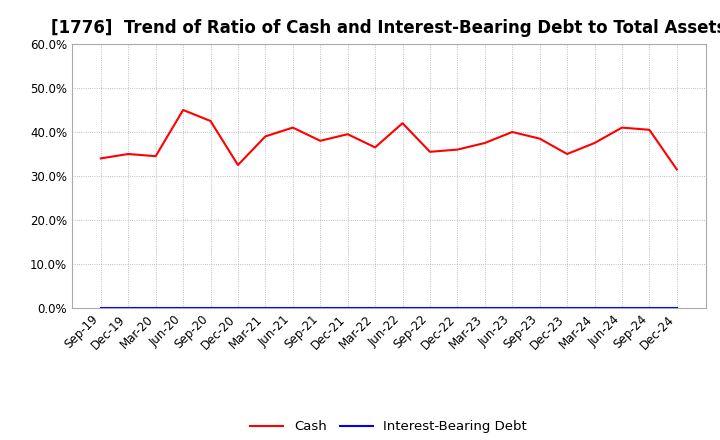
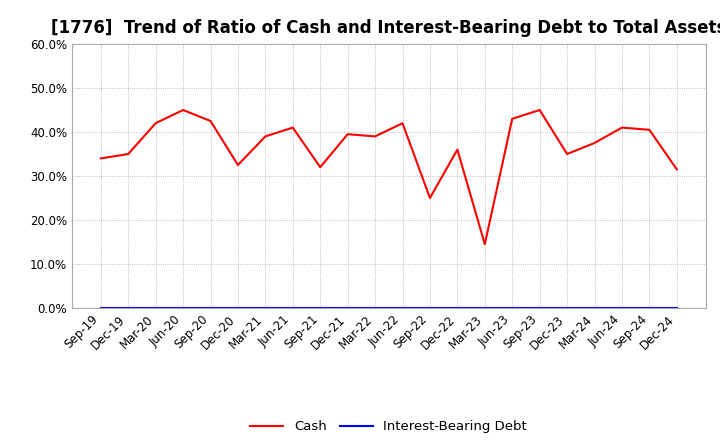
Cash/Mar-20: 34.5% -> 42.0%
Cash/Sep-21: 38.0% -> 32.0%
Cash/Mar-22: 36.5% -> 39.0%
Cash/Sep-22: 35.5% -> 25.0%
Cash/Mar-23: 37.5% -> 14.5%
Cash/Jun-23: 40.0% -> 43.0%
Cash/Sep-23: 38.5% -> 45.0%
